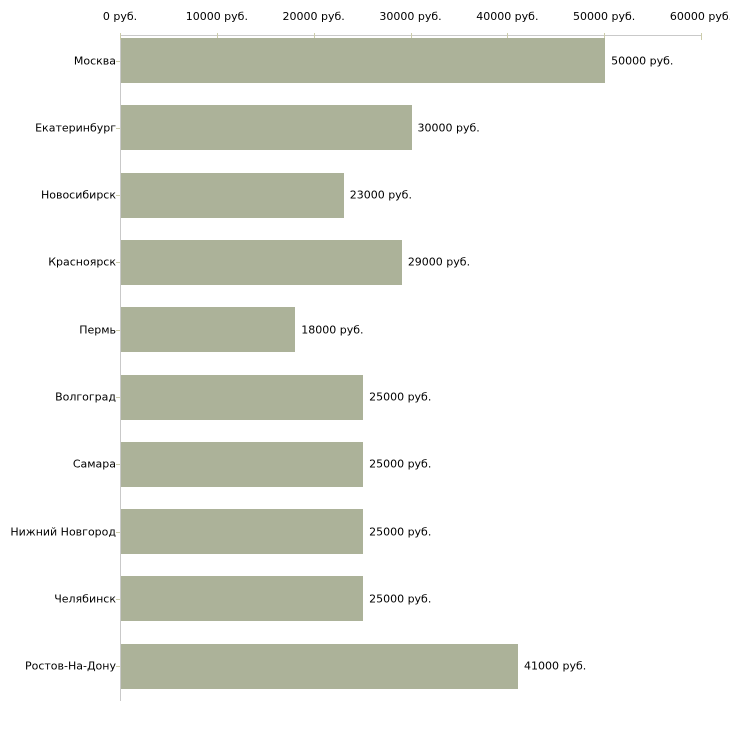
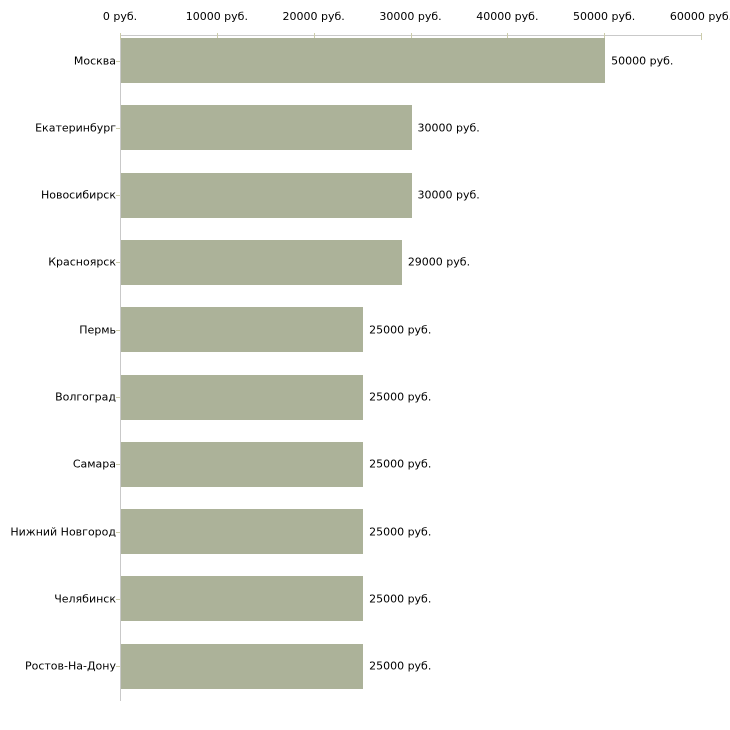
Новосибирск: 23000 -> 30000
Пермь: 18000 -> 25000
Ростов-На-Дону: 41000 -> 25000
